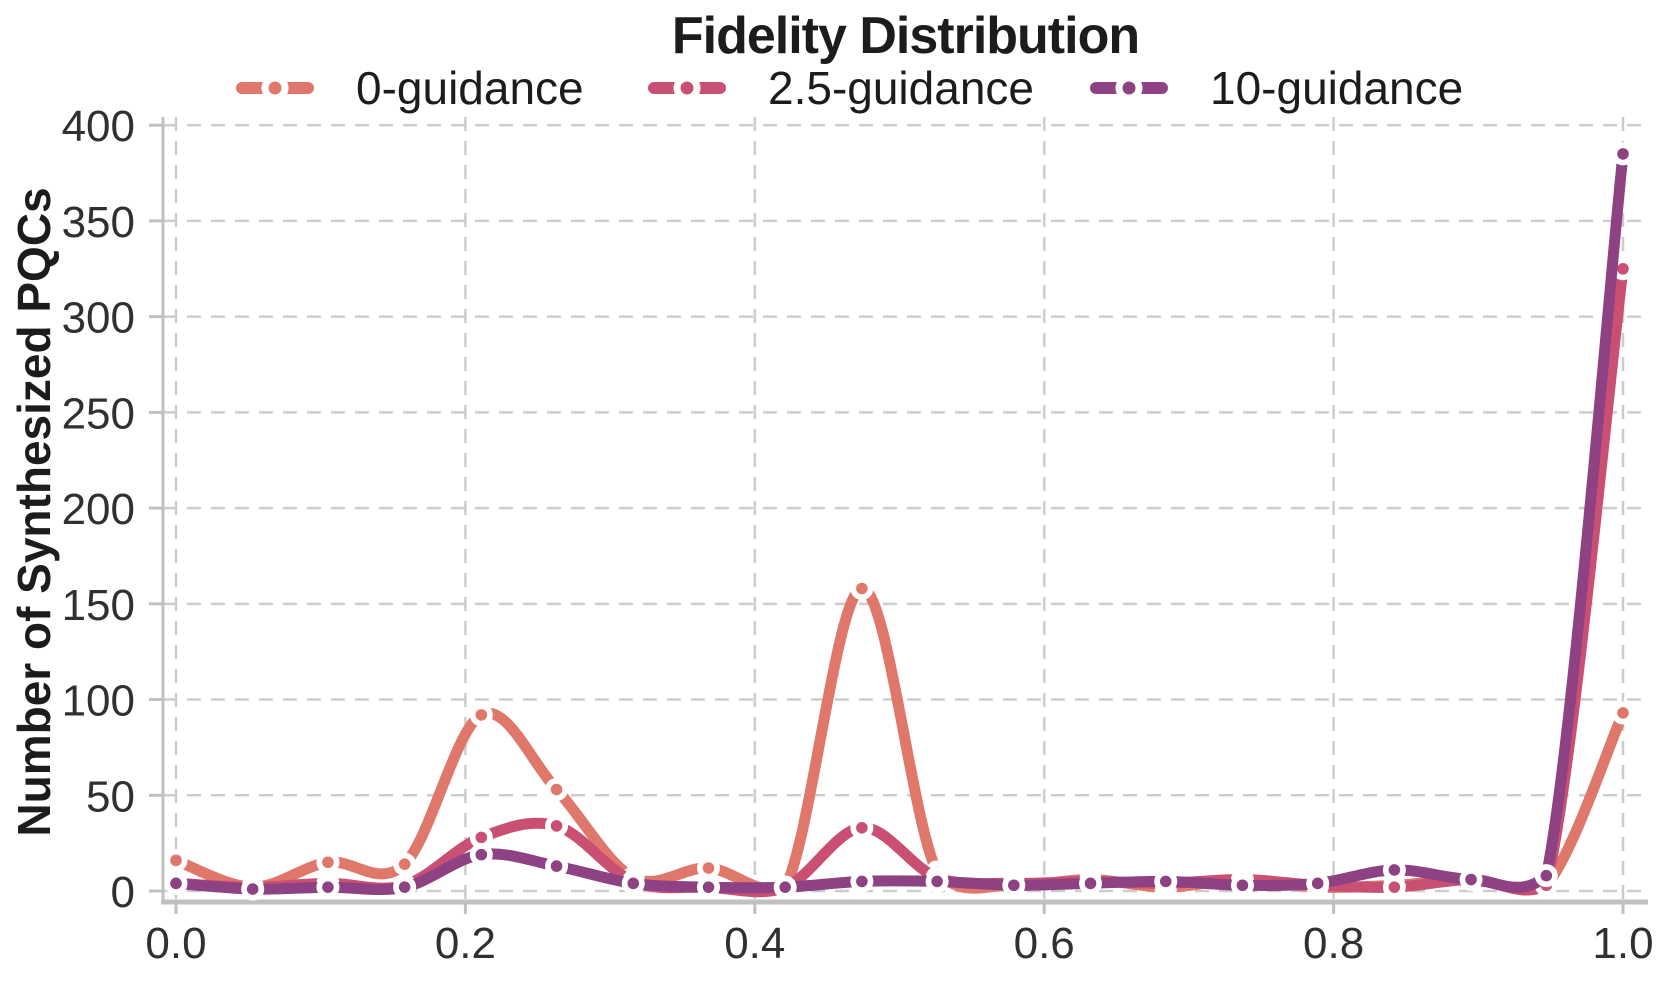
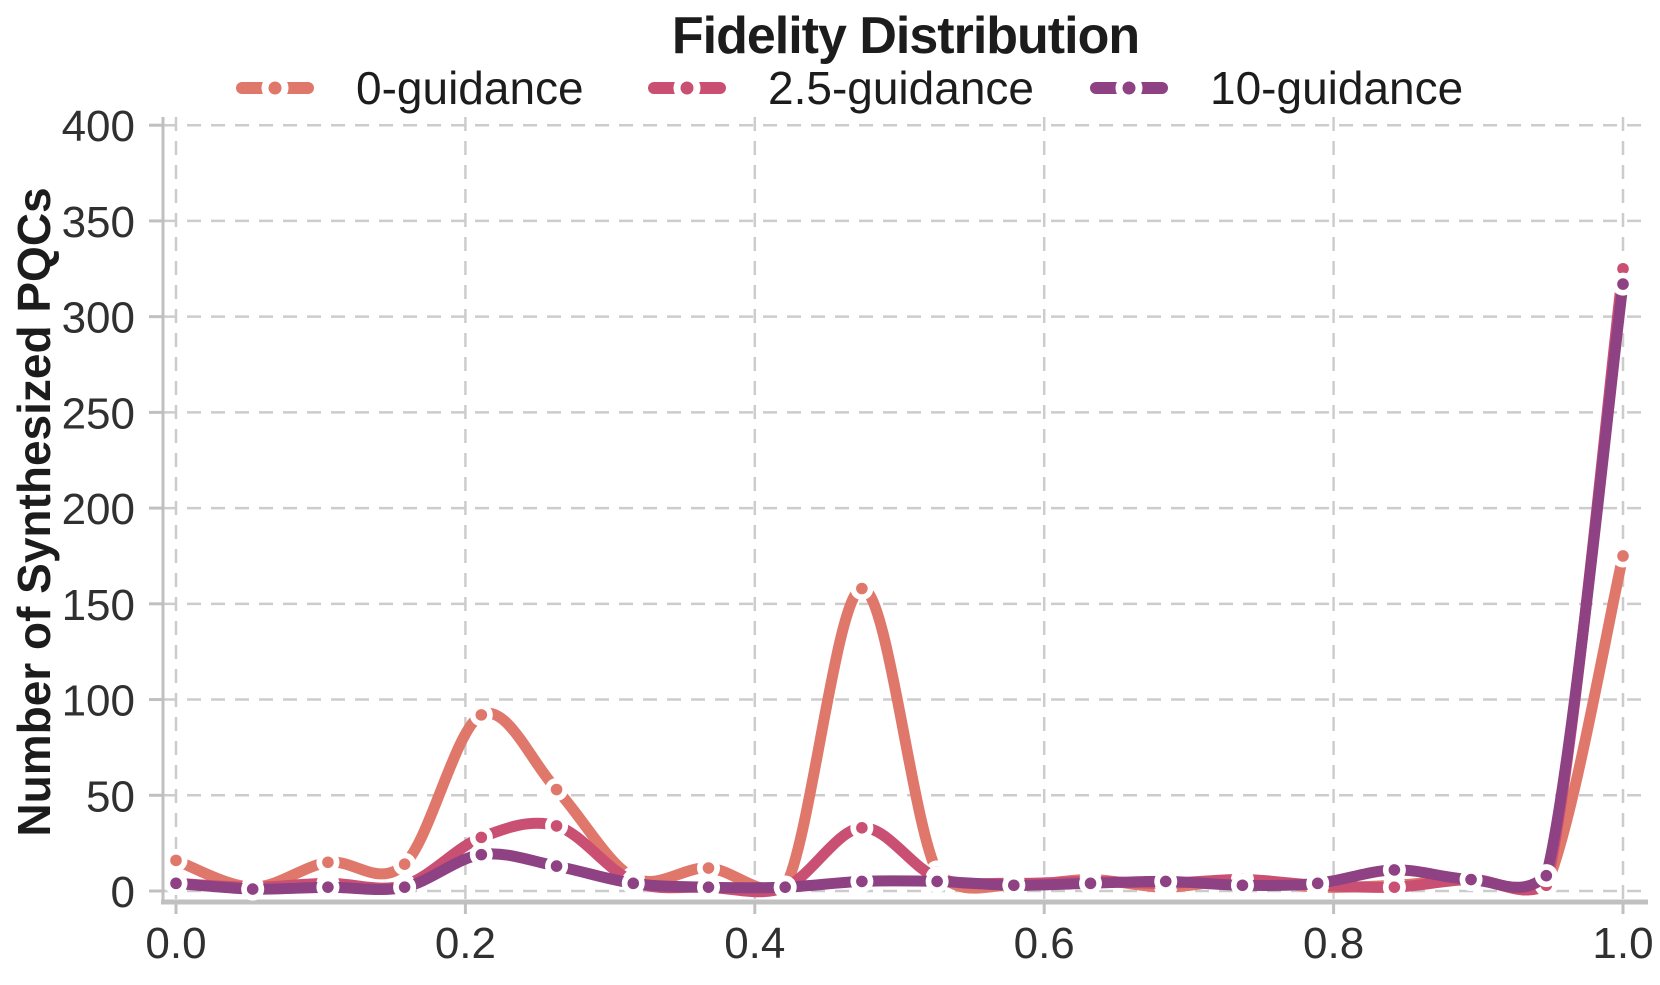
0-guidance/1.0: 93 -> 175
10-guidance/1.0: 385 -> 317
